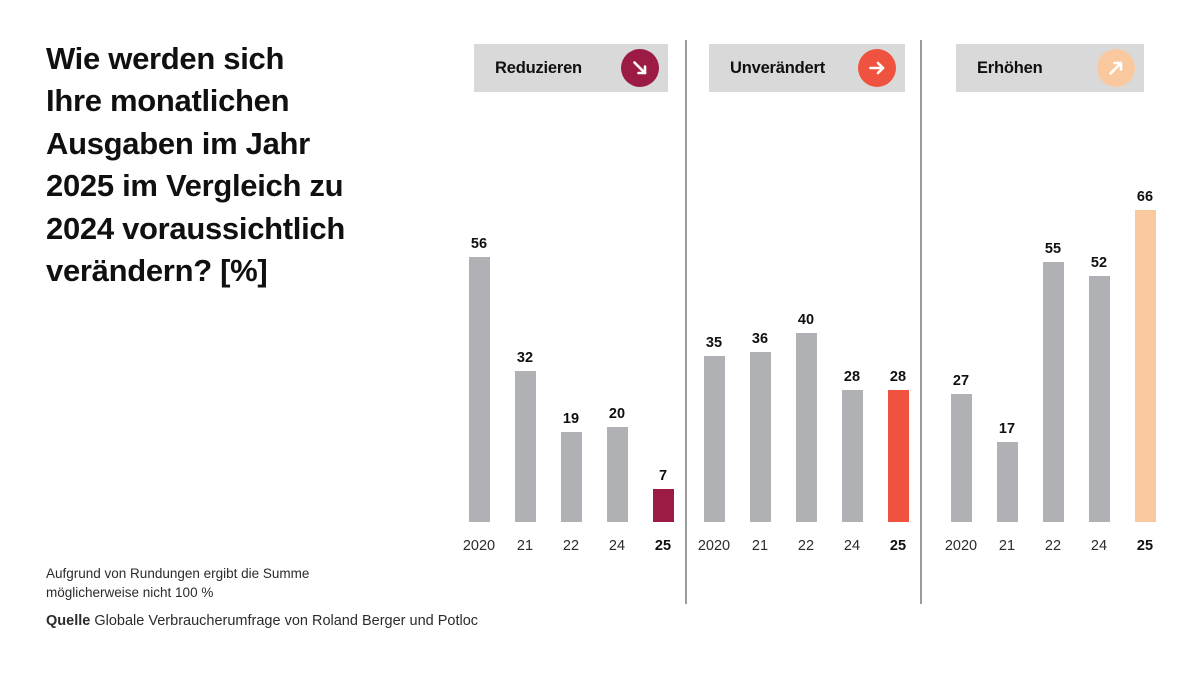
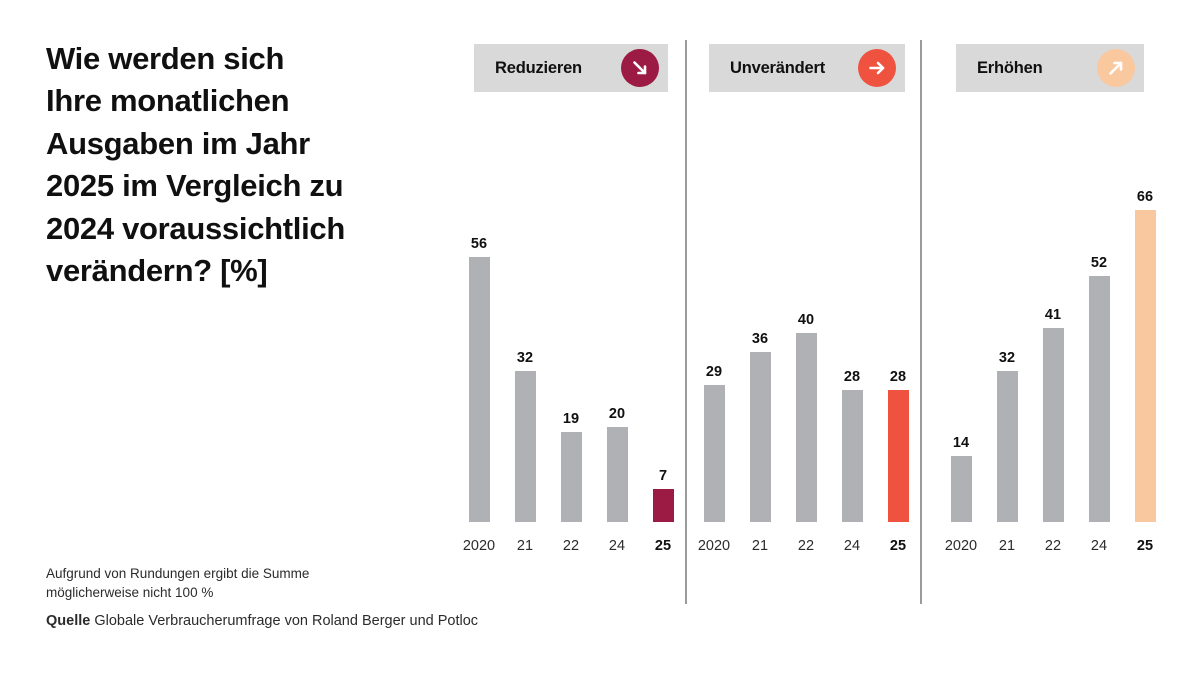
Unverändert/2020: 35 -> 29
Erhöhen/2020: 27 -> 14
Erhöhen/21: 17 -> 32
Erhöhen/22: 55 -> 41
